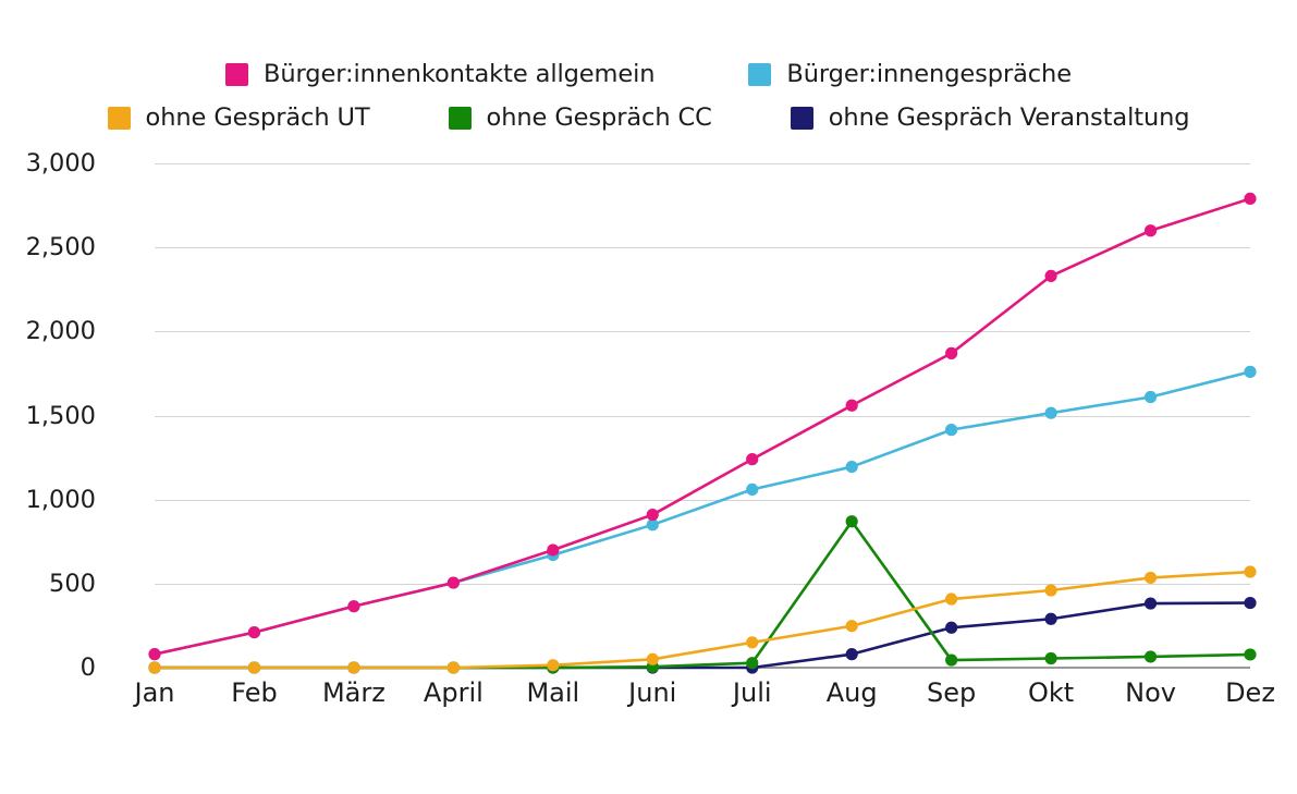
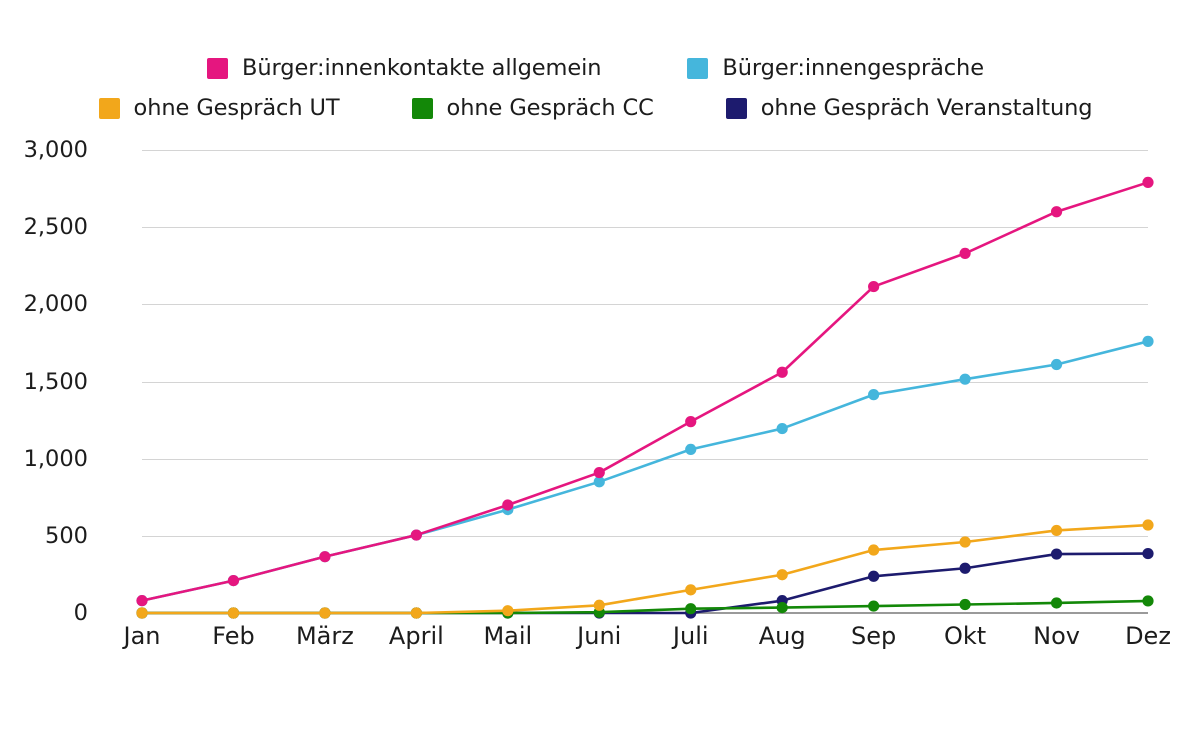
ohne Gespräch CC/Aug: 870 -> 40
Bürger:innenkontakte allgemein/Sep: 1870 -> 2120
